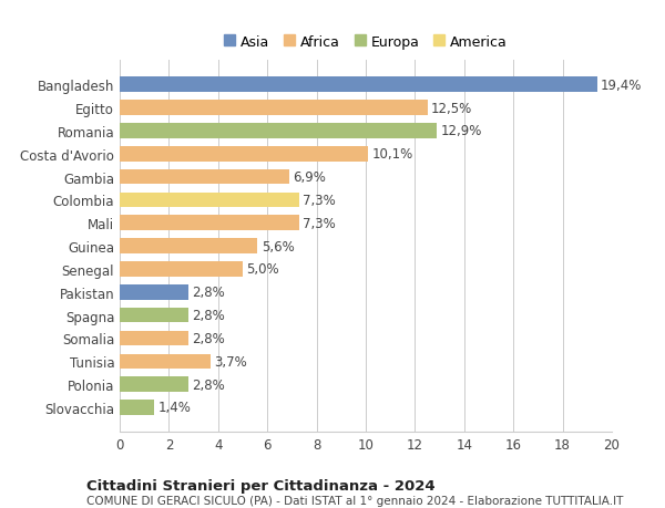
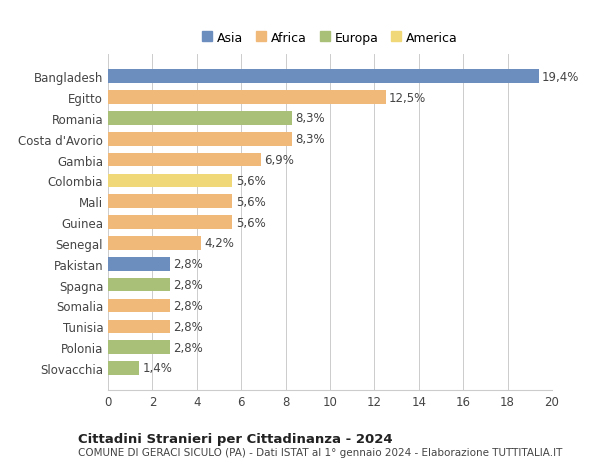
Romania: 12,9% -> 8,3%
Costa d'Avorio: 10,1% -> 8,3%
Colombia: 7,3% -> 5,6%
Mali: 7,3% -> 5,6%
Senegal: 5,0% -> 4,2%
Tunisia: 3,7% -> 2,8%
